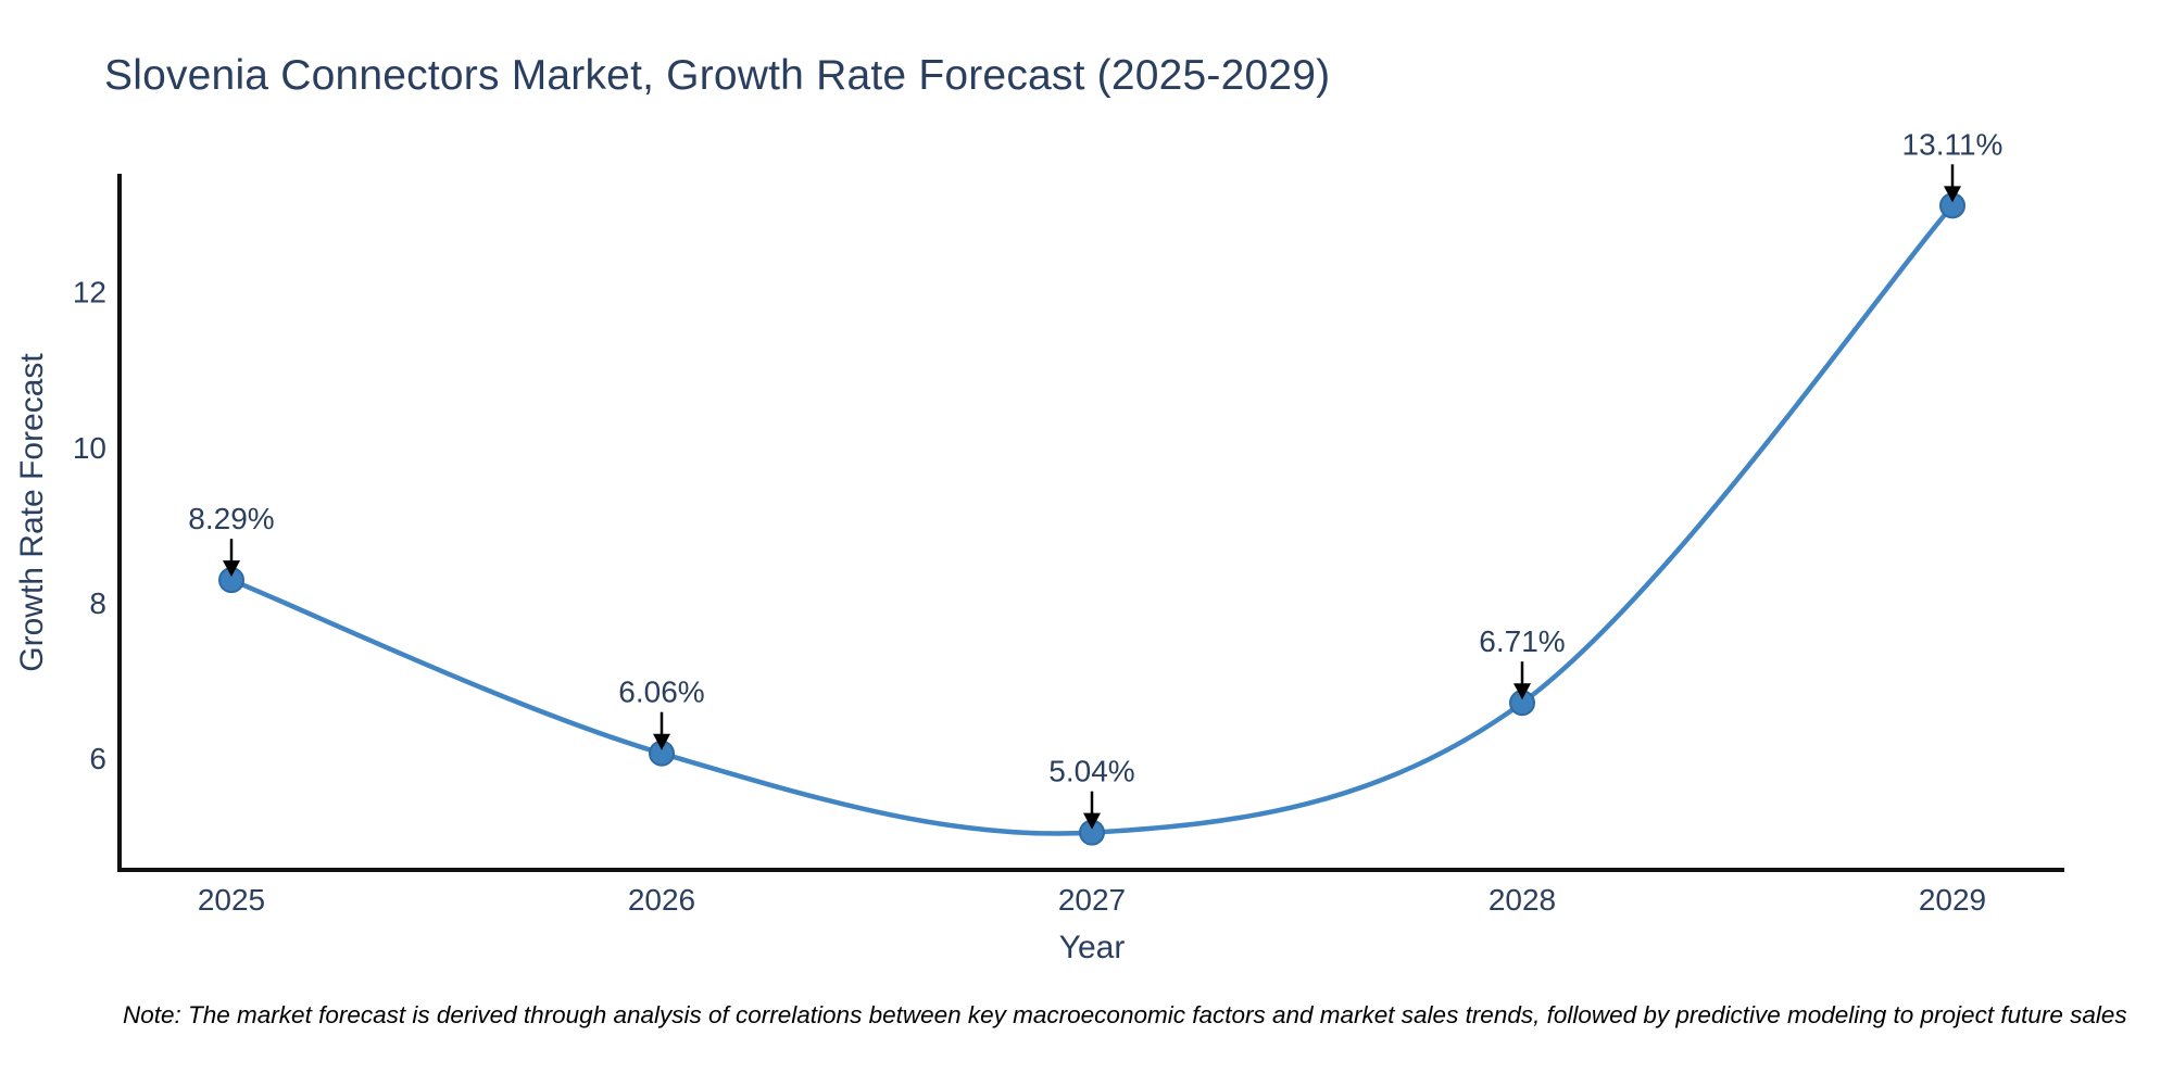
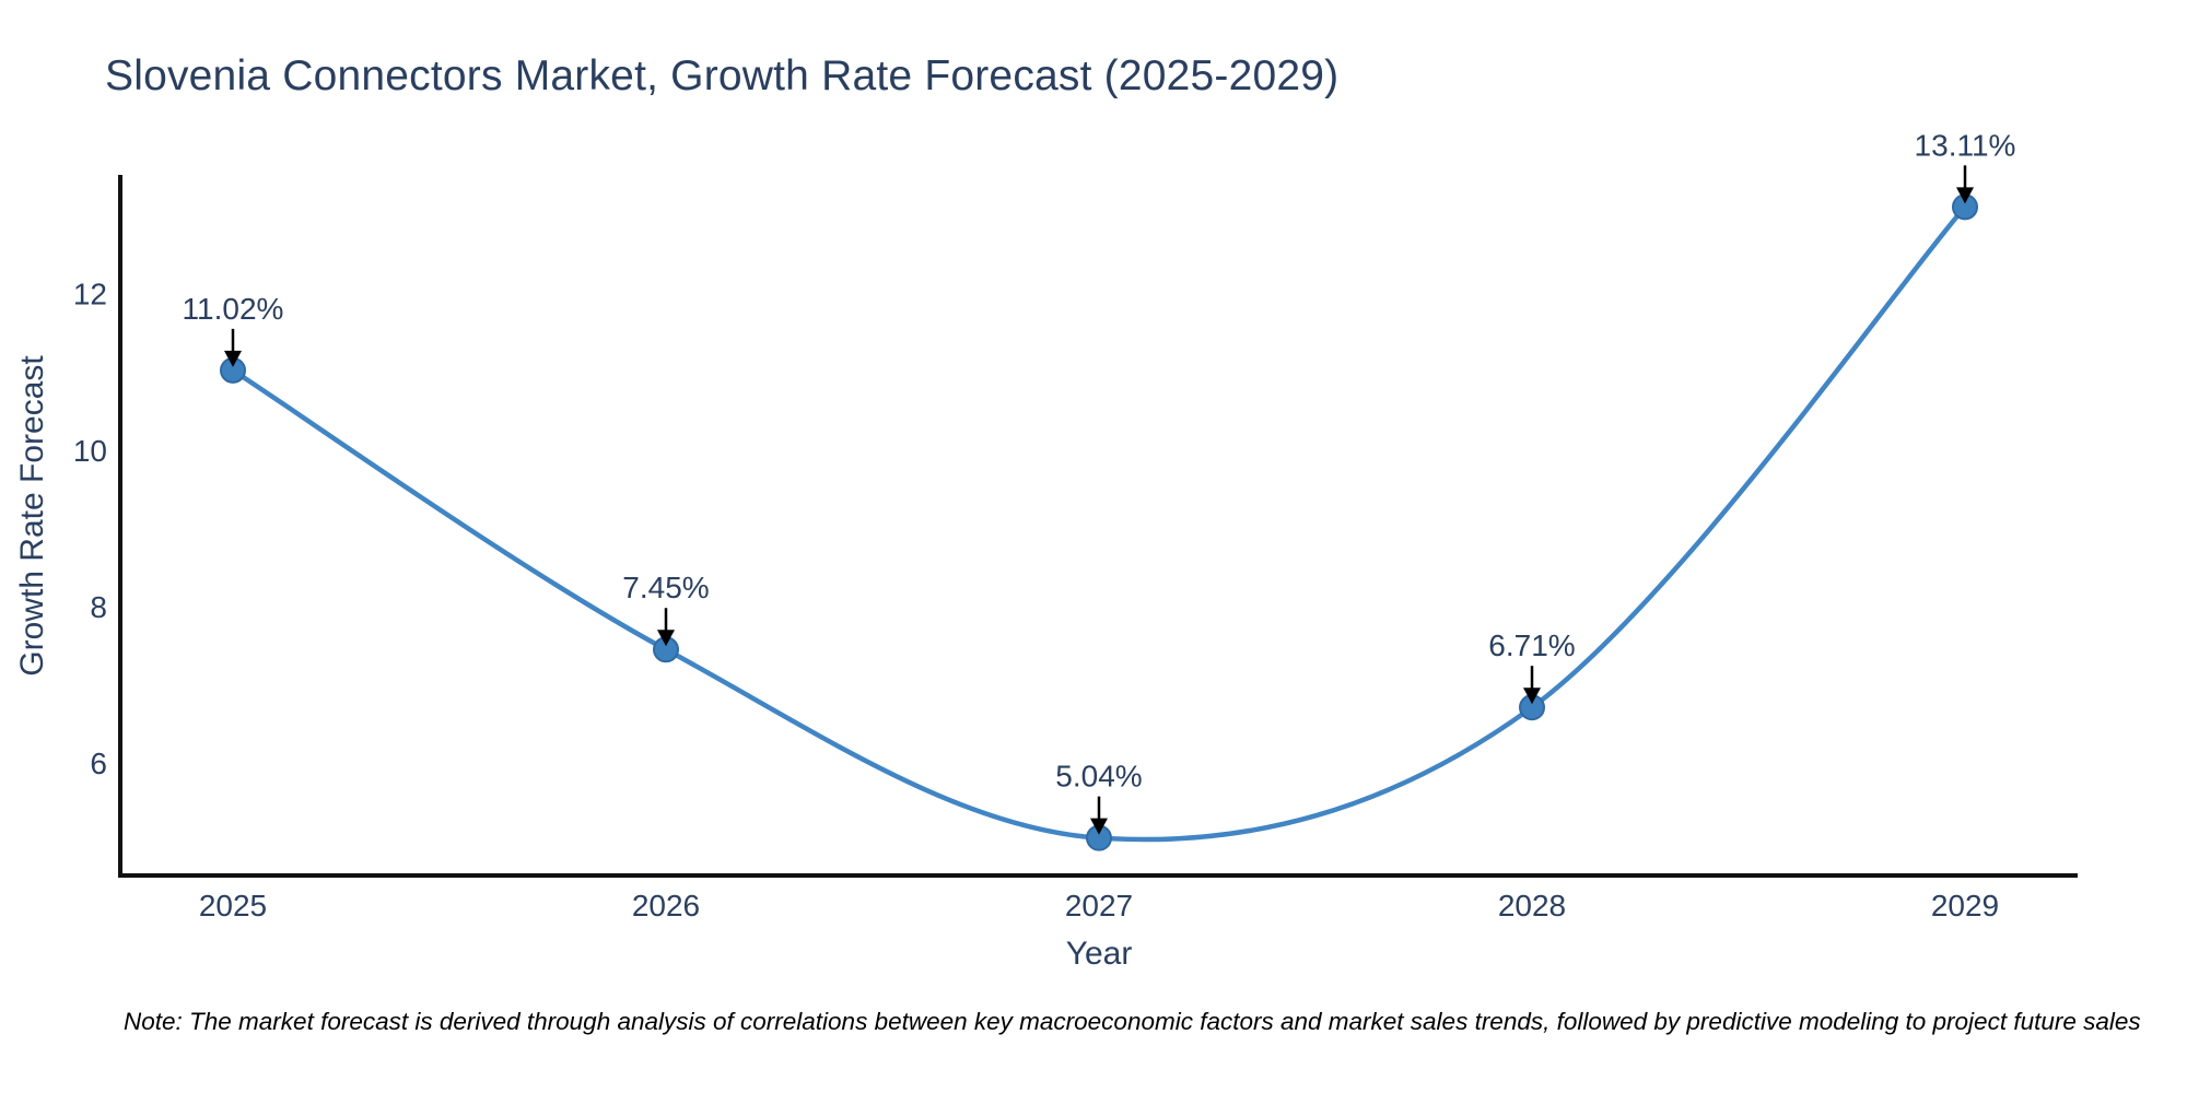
2025: 8.29% -> 11.02%
2026: 6.06% -> 7.45%
